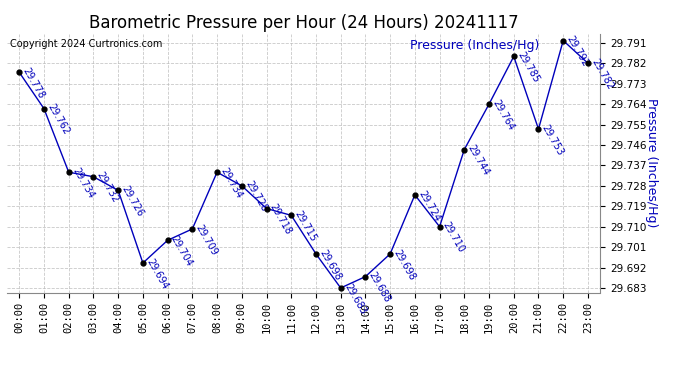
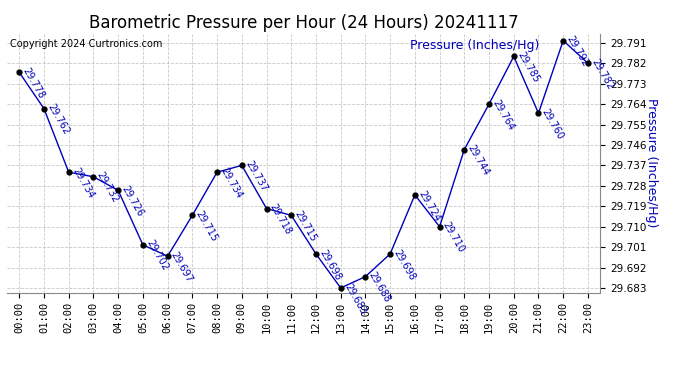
05:00: 29.694 -> 29.702
06:00: 29.704 -> 29.697
07:00: 29.709 -> 29.715
09:00: 29.728 -> 29.737
21:00: 29.753 -> 29.760
